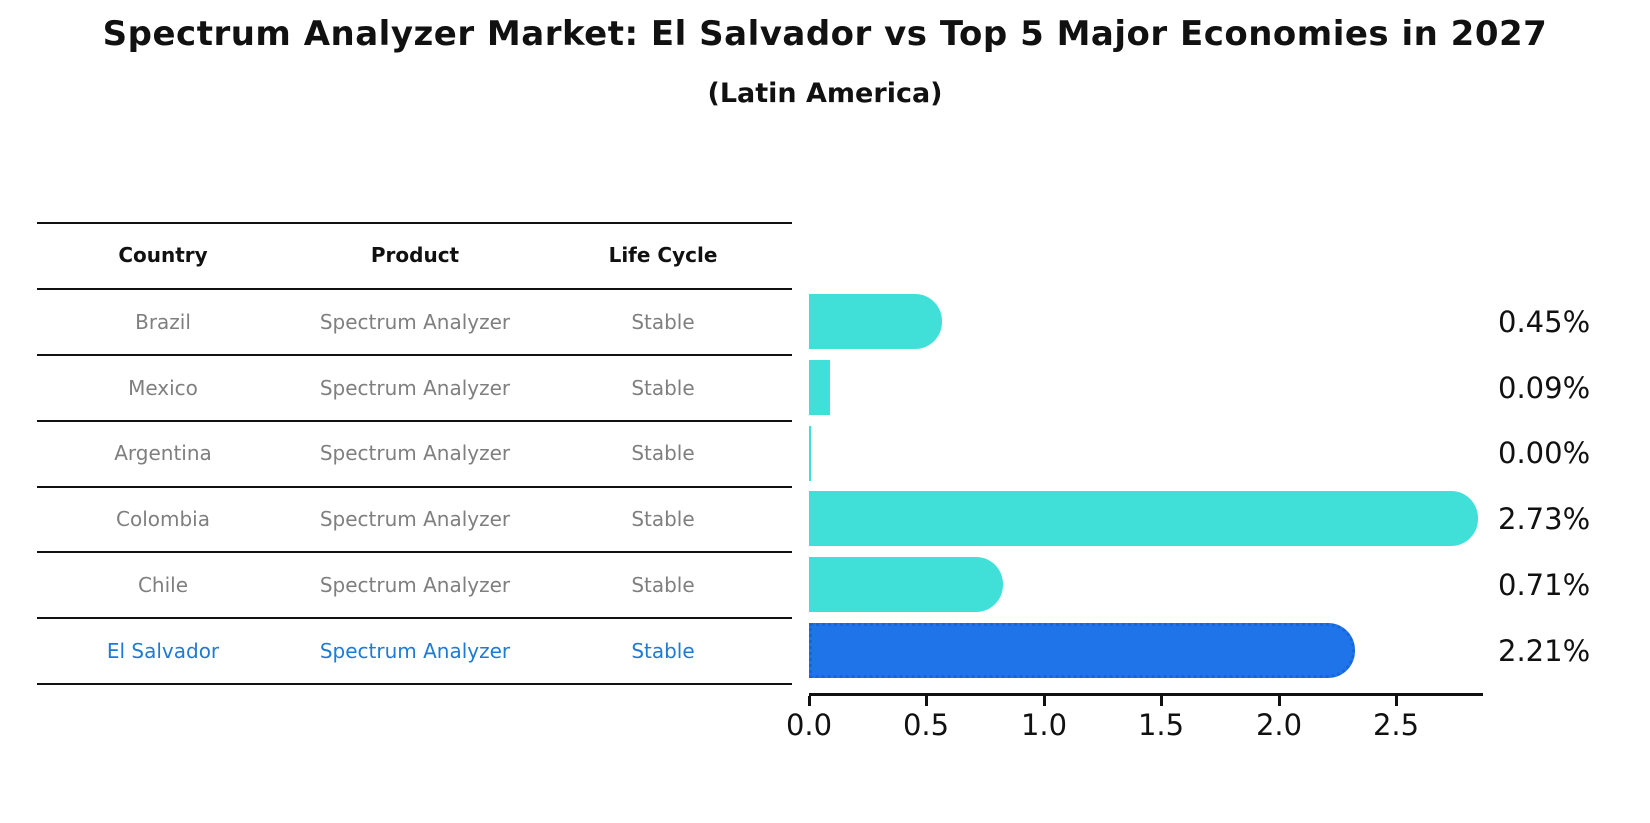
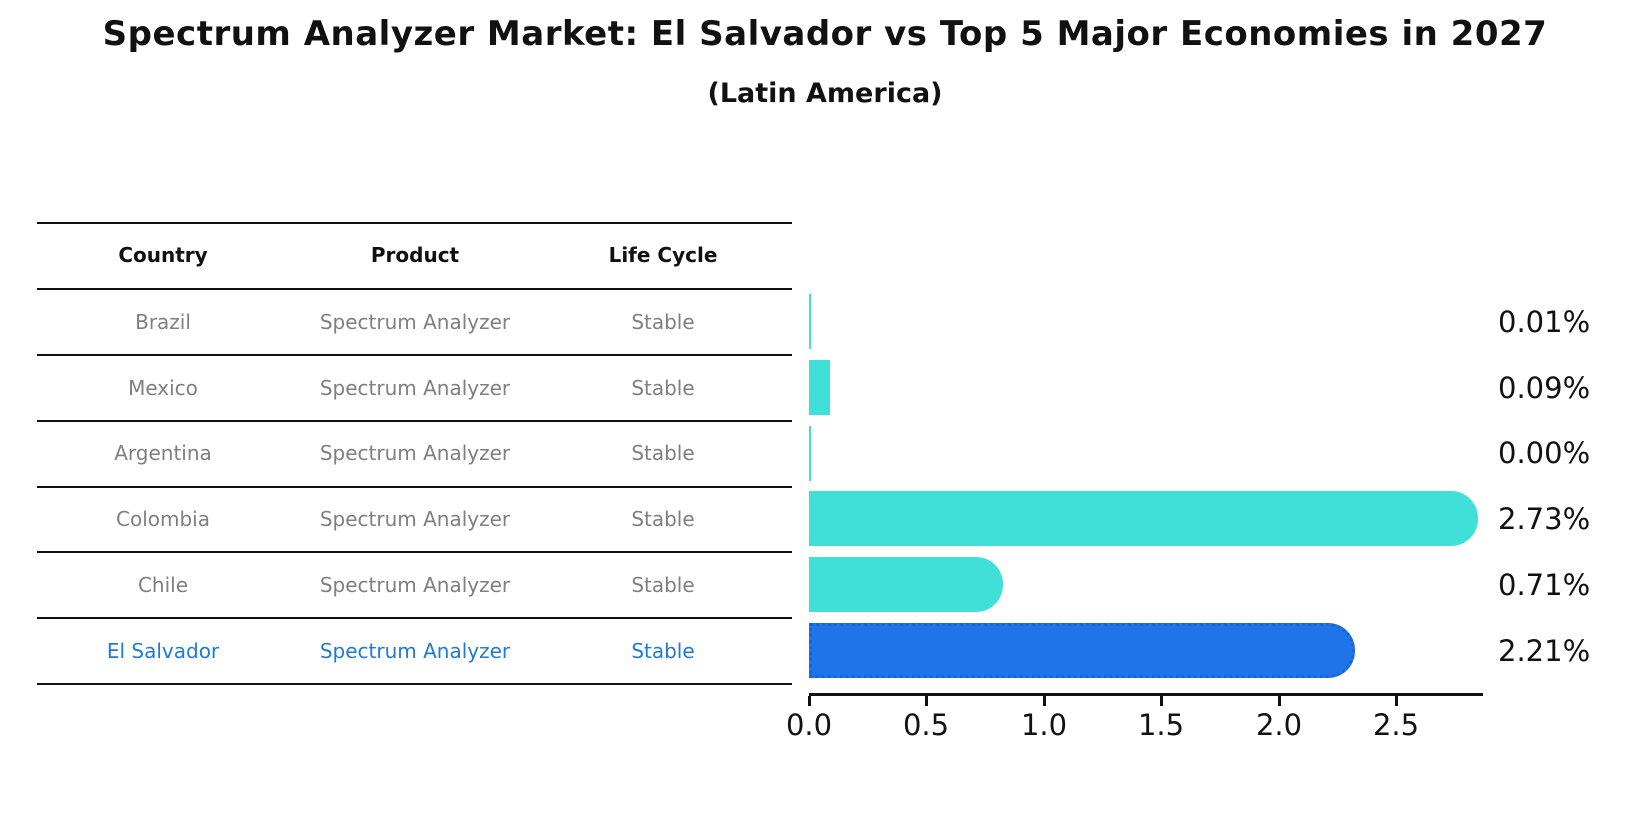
Brazil: 0.45% -> 0.01%
